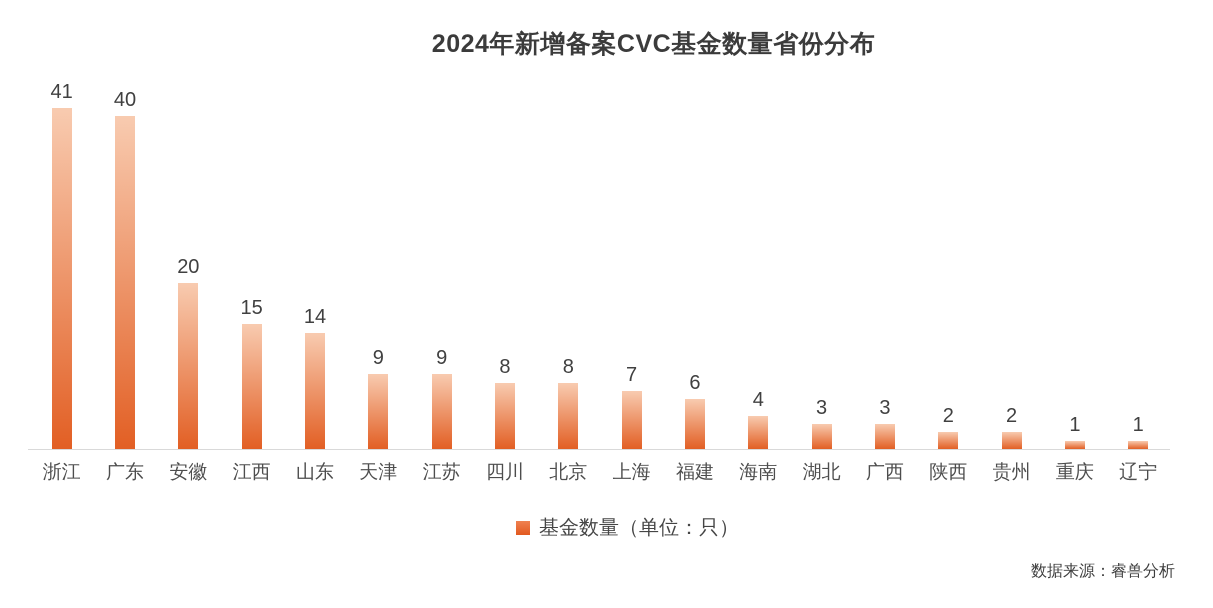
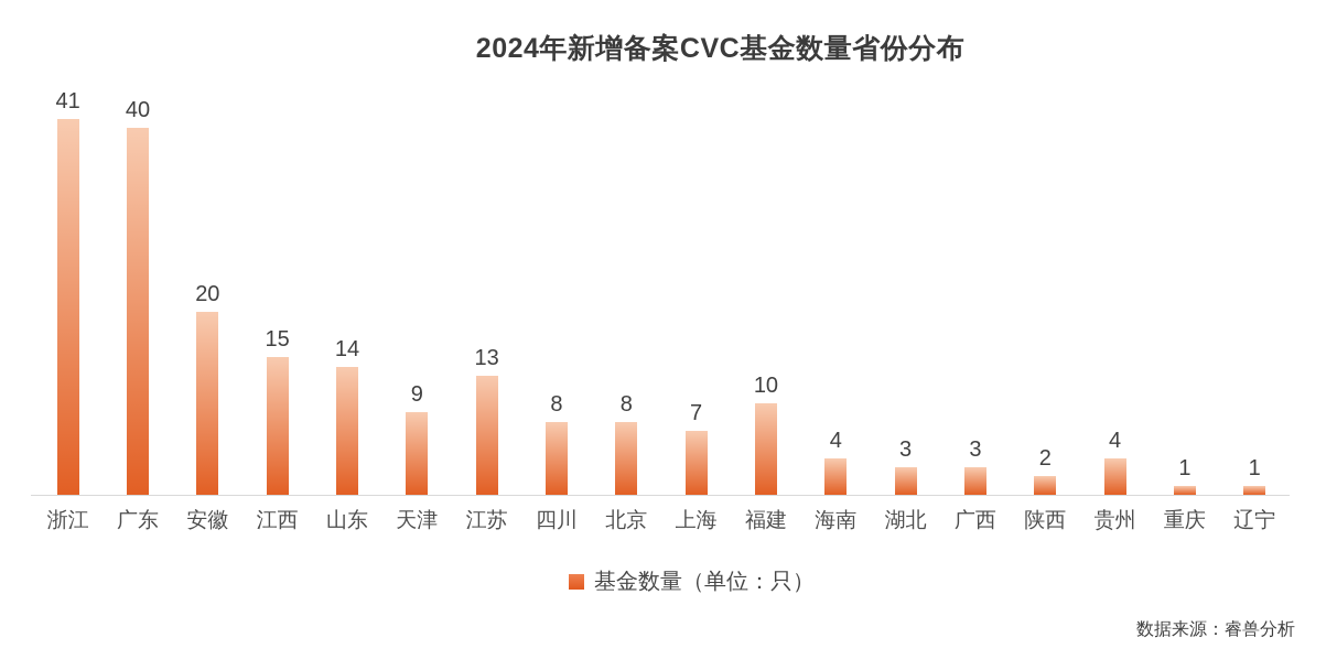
江苏: 9 -> 13
福建: 6 -> 10
贵州: 2 -> 4
